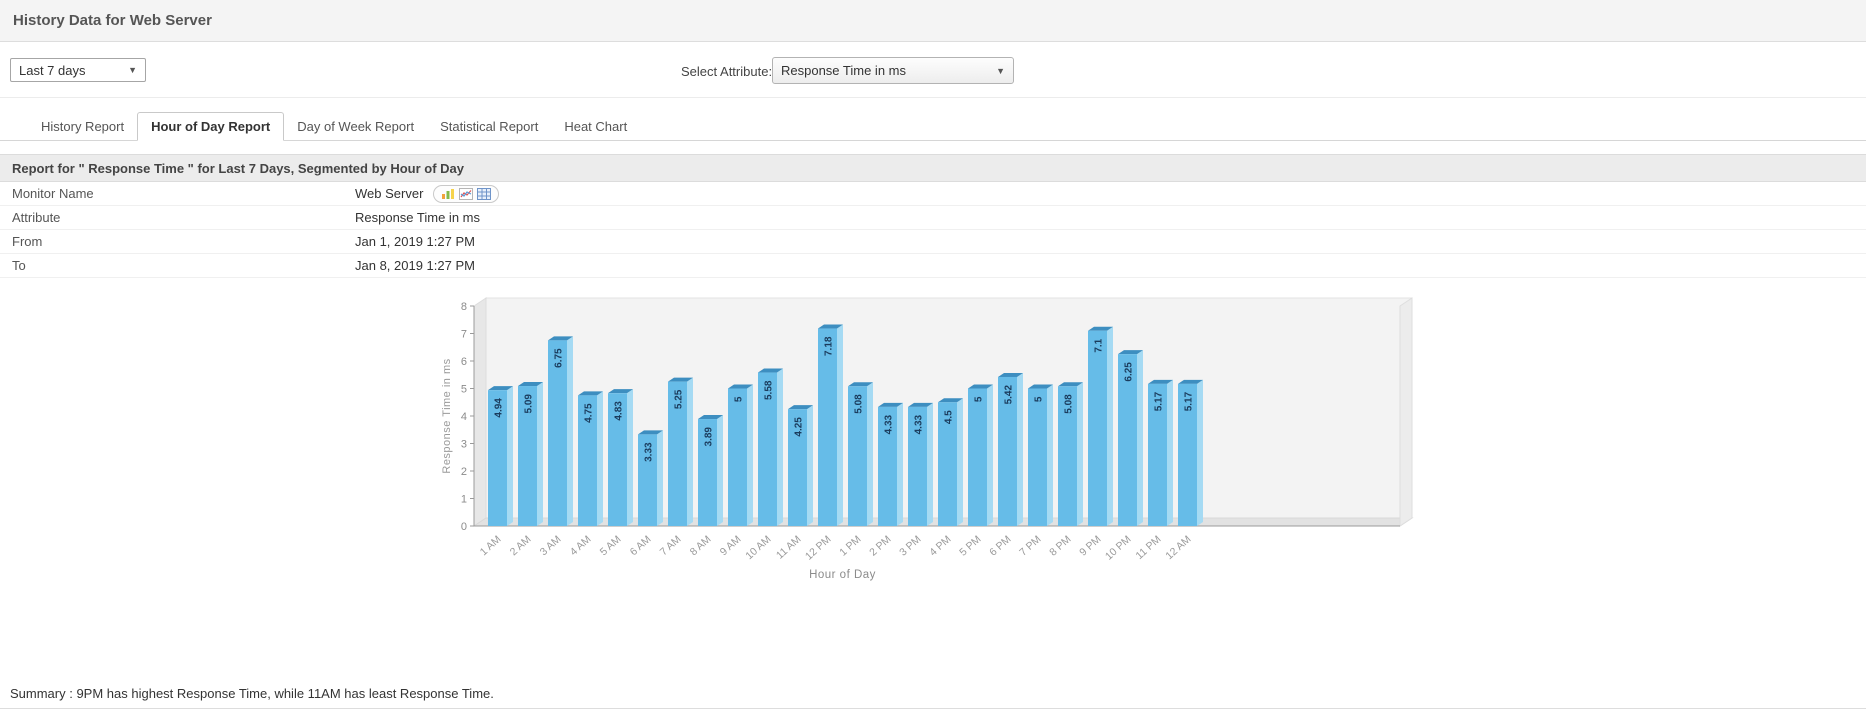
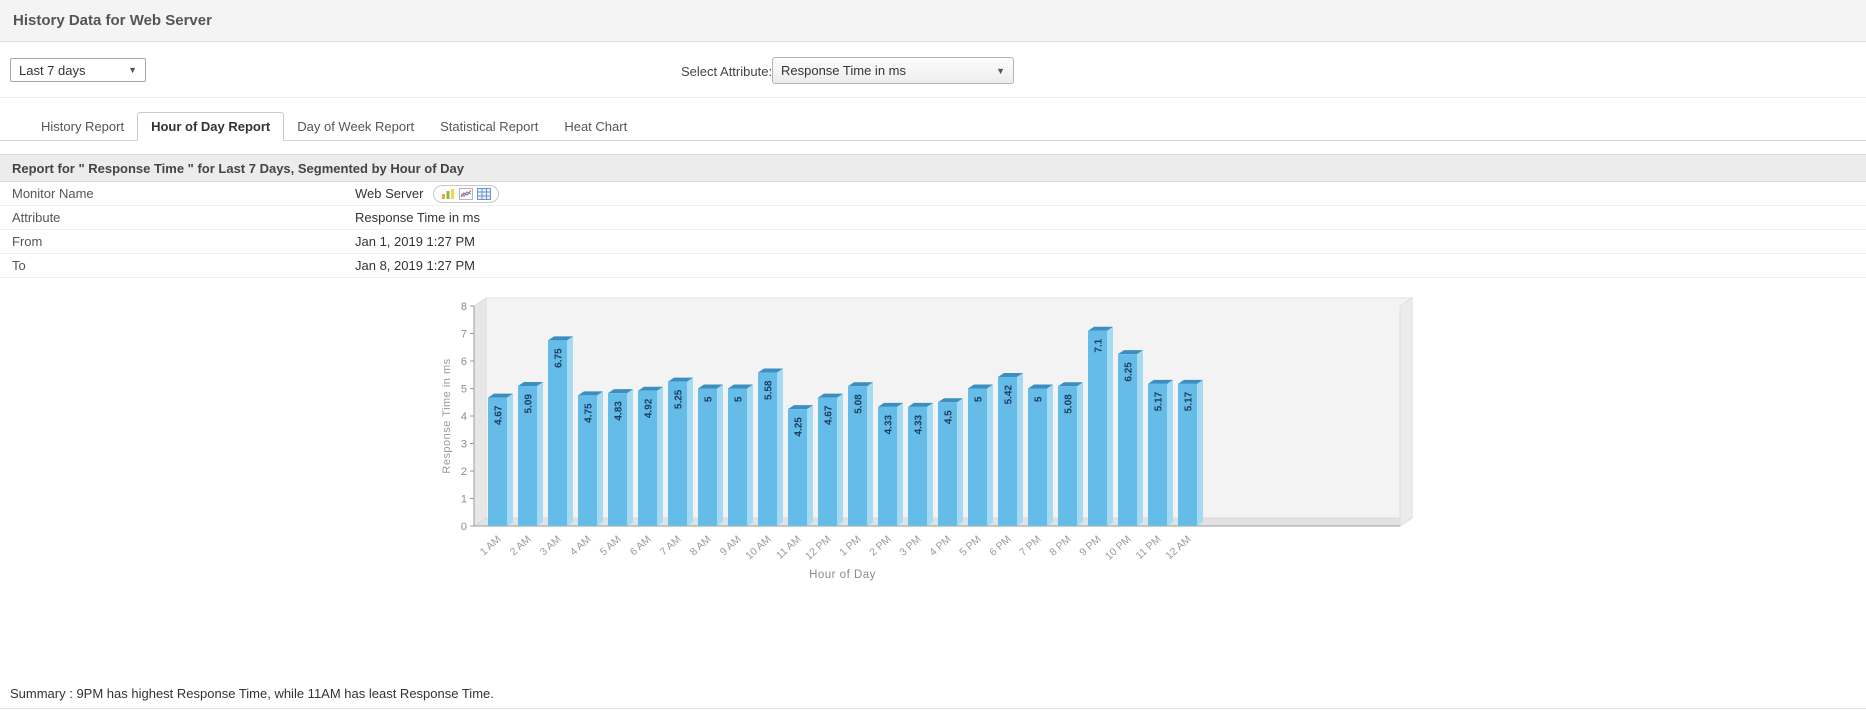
1 AM: 4.94 -> 4.67
6 AM: 3.33 -> 4.92
8 AM: 3.89 -> 5
12 PM: 7.18 -> 4.67
